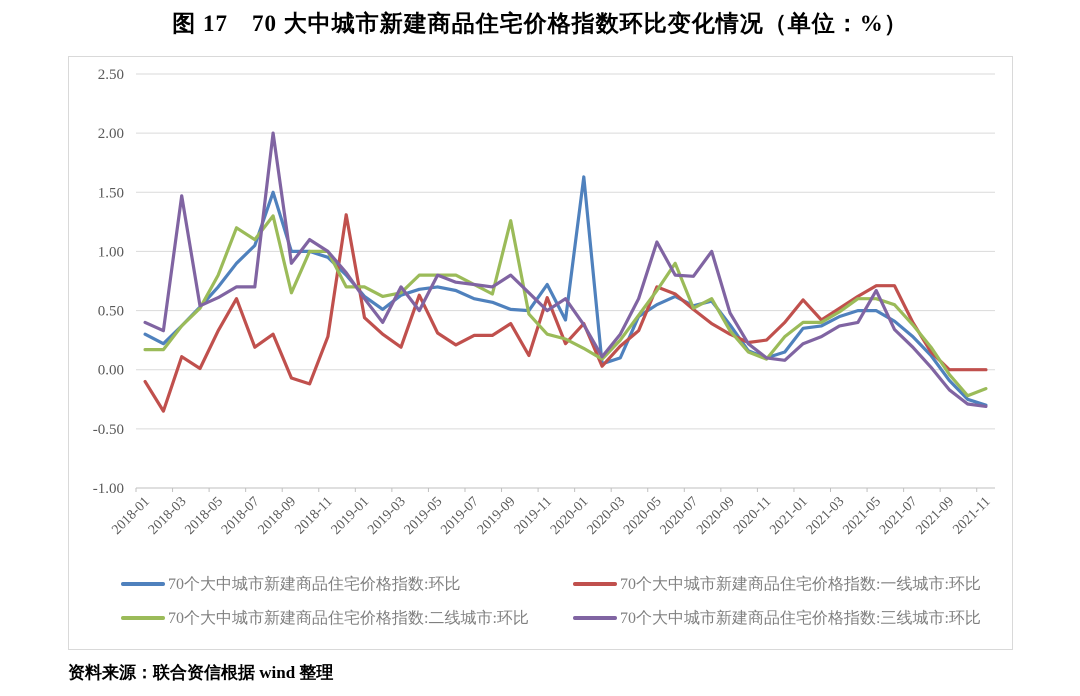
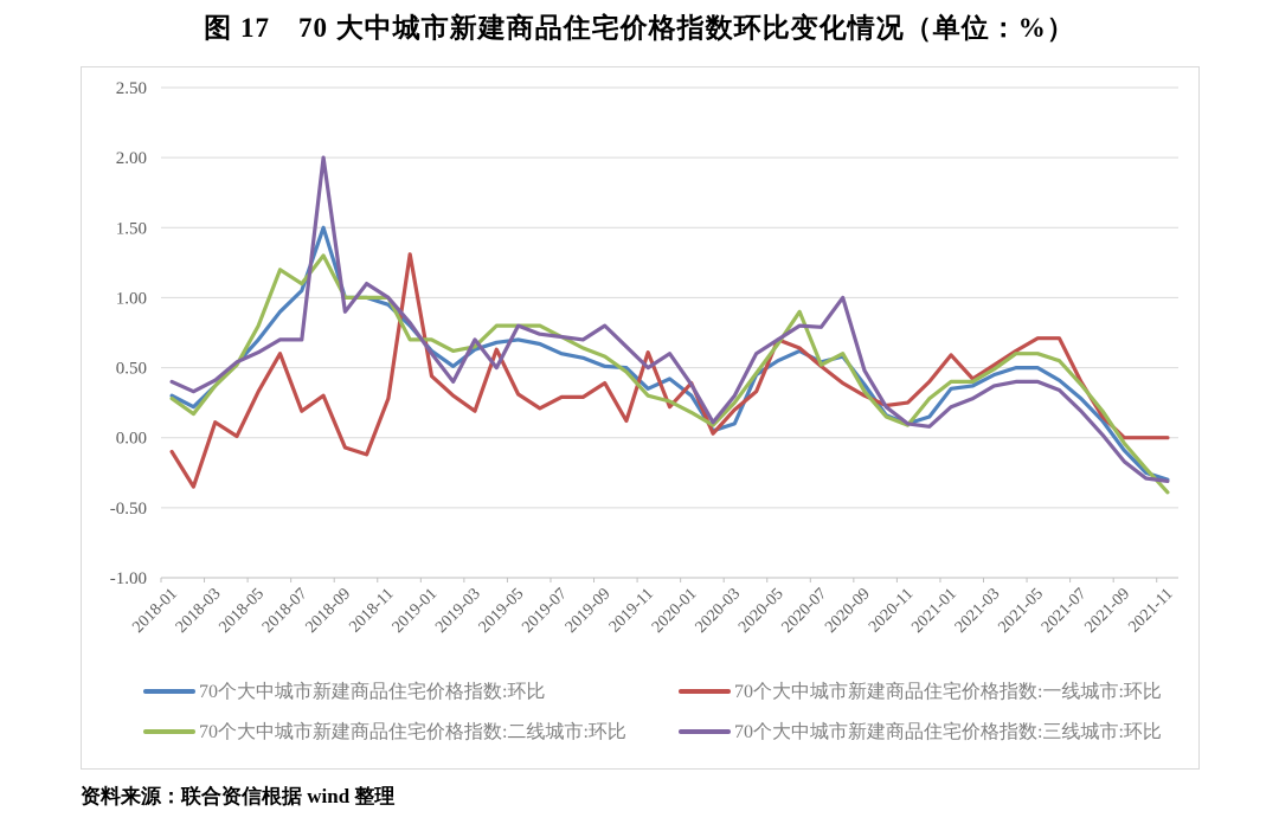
70个大中城市新建商品住宅价格指数:二线城市:环比/2018-01: 0.17 -> 0.28
70个大中城市新建商品住宅价格指数:三线城市:环比/2018-03: 1.47 -> 0.41
70个大中城市新建商品住宅价格指数:二线城市:环比/2018-09: 0.65 -> 1.00
70个大中城市新建商品住宅价格指数:二线城市:环比/2019-09: 1.26 -> 0.58
70个大中城市新建商品住宅价格指数:环比/2019-11: 0.72 -> 0.35
70个大中城市新建商品住宅价格指数:环比/2020-01: 1.63 -> 0.30
70个大中城市新建商品住宅价格指数:三线城市:环比/2020-05: 1.08 -> 0.70
70个大中城市新建商品住宅价格指数:三线城市:环比/2021-05: 0.67 -> 0.40
70个大中城市新建商品住宅价格指数:二线城市:环比/2021-11: -0.16 -> -0.39
